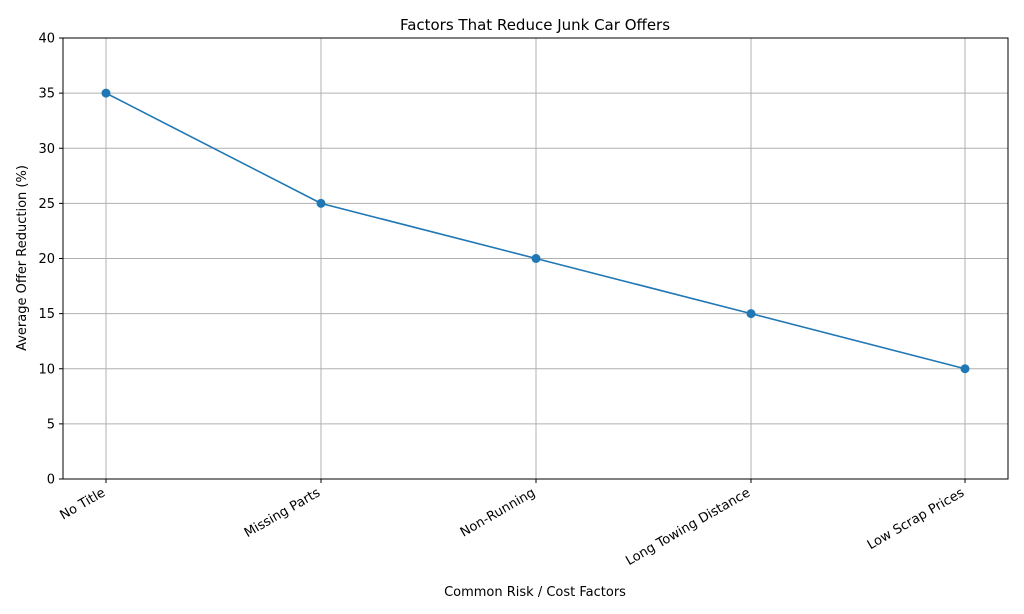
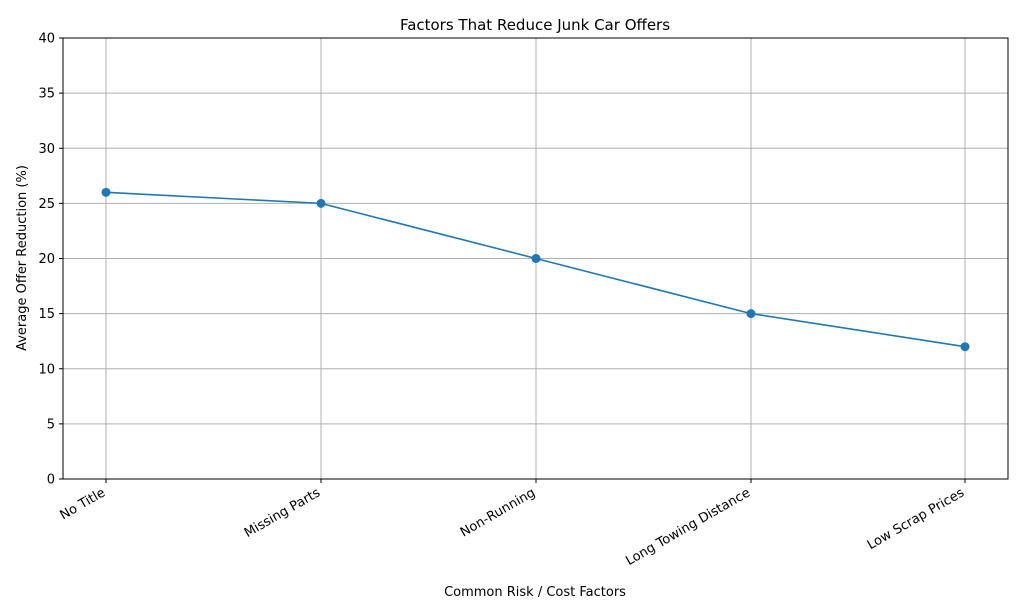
No Title: 35 -> 26
Low Scrap Prices: 10 -> 12
